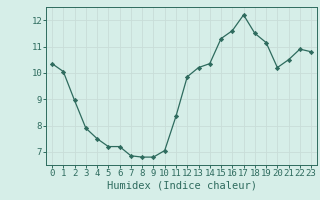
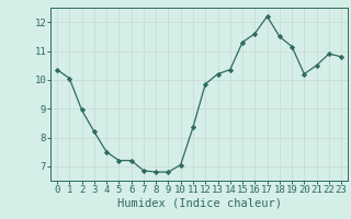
3: 7.90 -> 8.20
